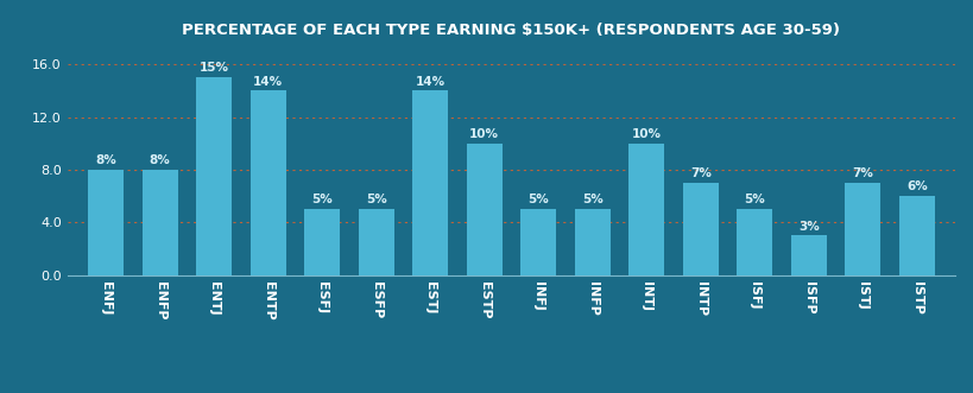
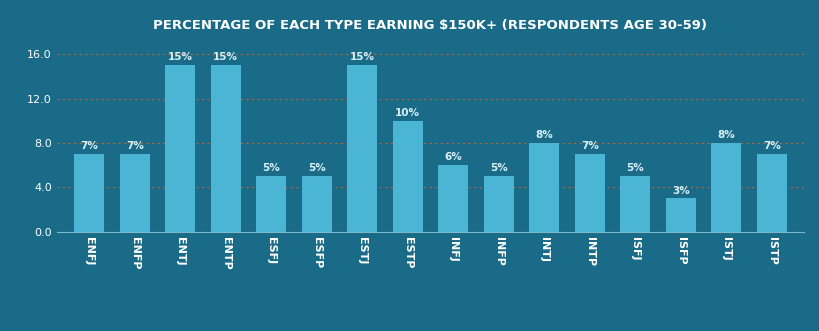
ENFJ: 8% -> 7%
ENFP: 8% -> 7%
ENTP: 14% -> 15%
ESTJ: 14% -> 15%
INFJ: 5% -> 6%
INTJ: 10% -> 8%
ISTJ: 7% -> 8%
ISTP: 6% -> 7%
